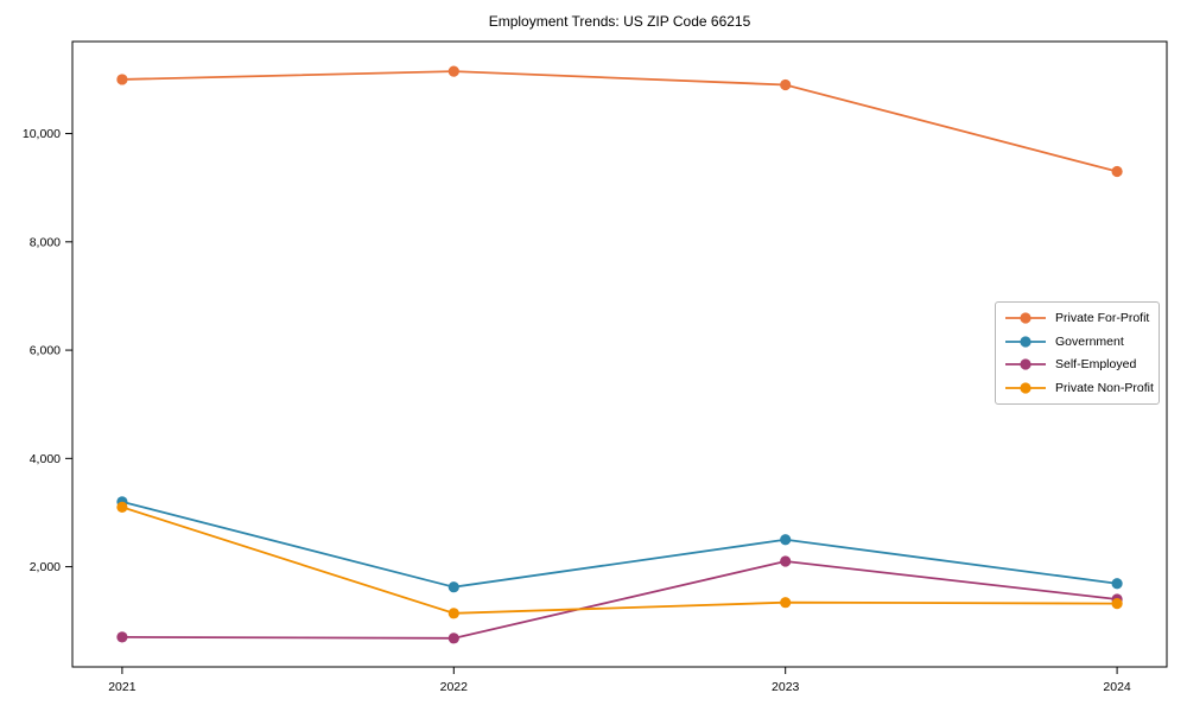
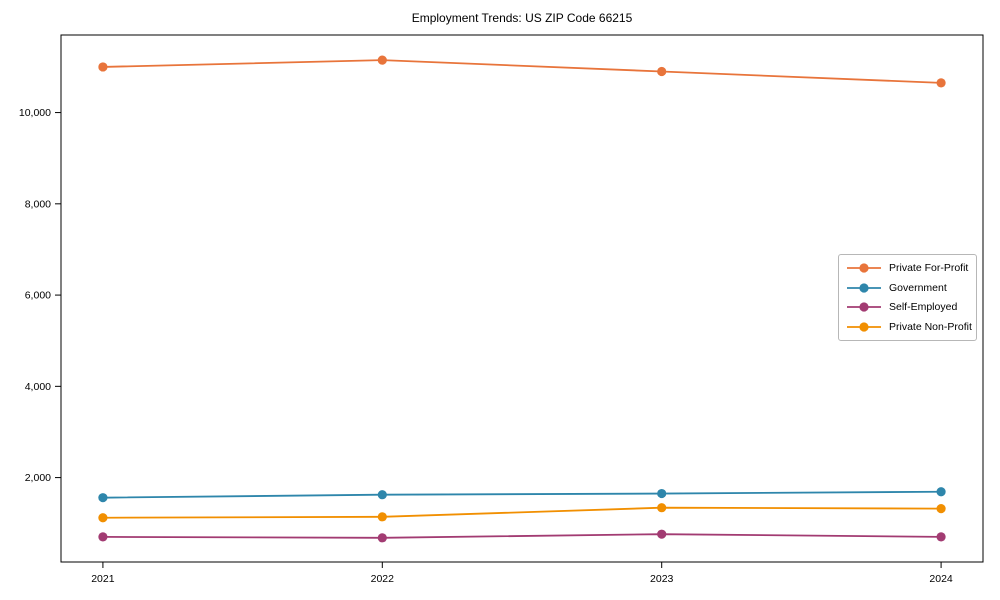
Government/2021: 3200 -> 1600
Private Non-Profit/2021: 3100 -> 1100
Government/2023: 2500 -> 1600
Self-Employed/2023: 2100 -> 800
Private For-Profit/2024: 9300 -> 10600
Self-Employed/2024: 1400 -> 700
